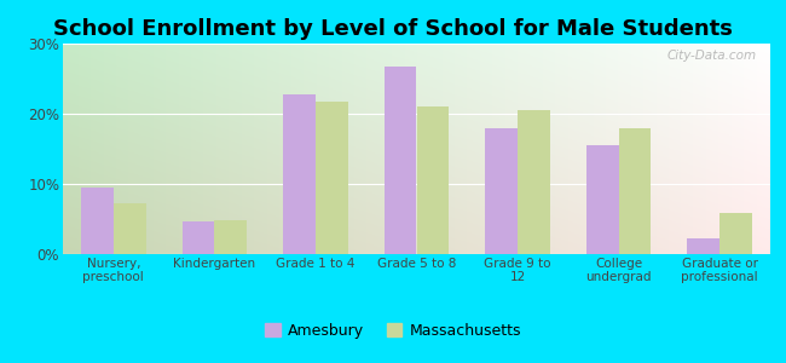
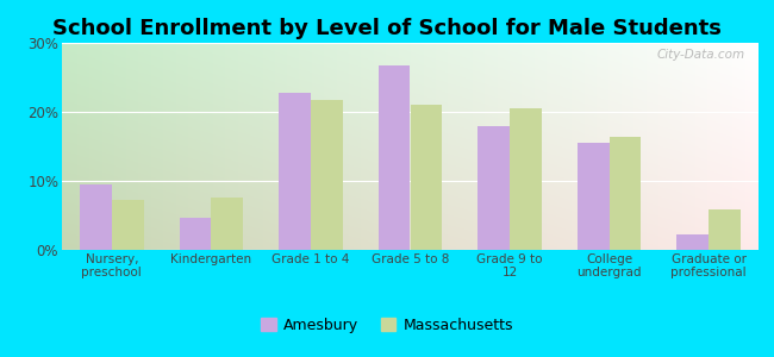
Massachusetts/Kindergarten: 4.9% -> 7.6%
Massachusetts/College undergrad: 18.0% -> 16.4%
